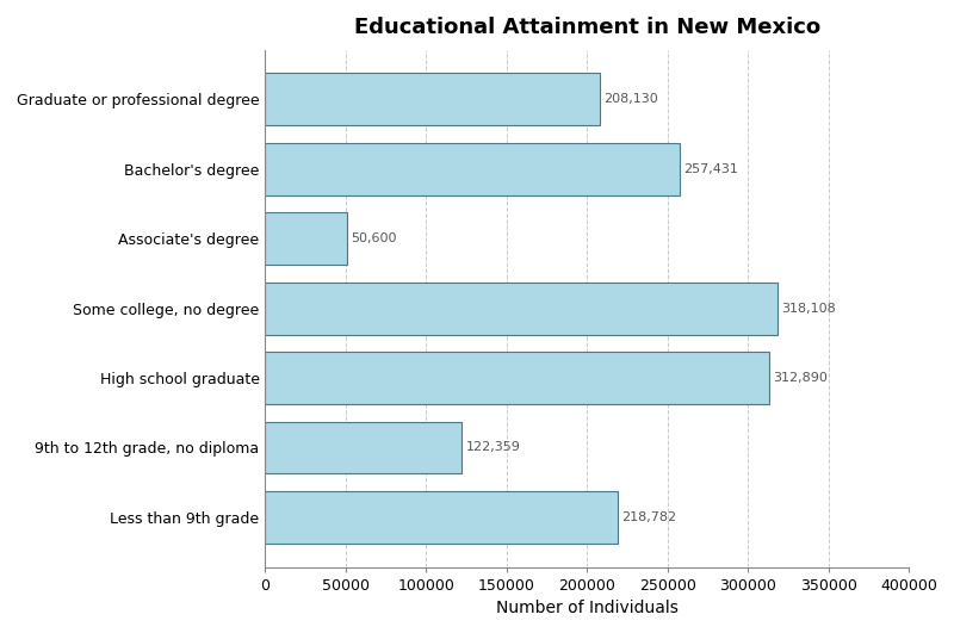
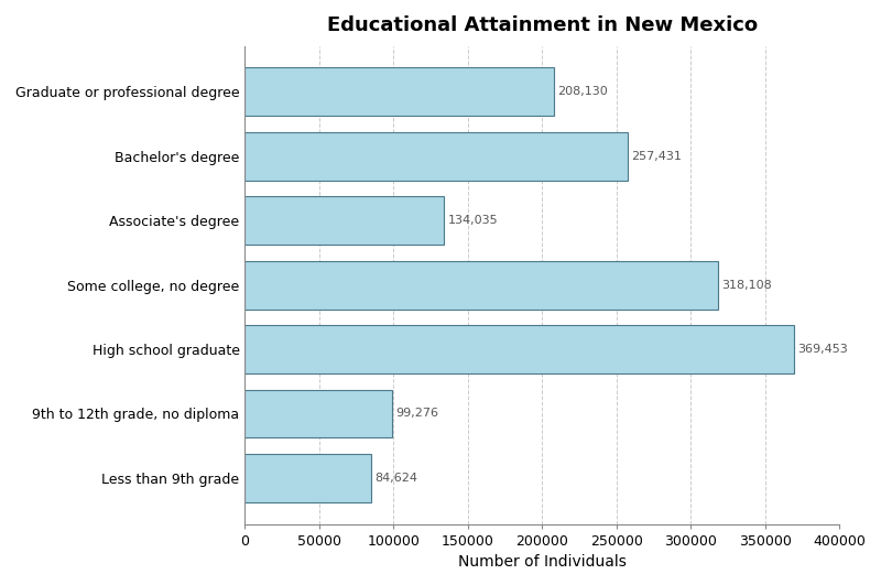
Associate's degree: 50,600 -> 134,035
High school graduate: 312,890 -> 369,453
9th to 12th grade, no diploma: 122,359 -> 99,276
Less than 9th grade: 218,782 -> 84,624
